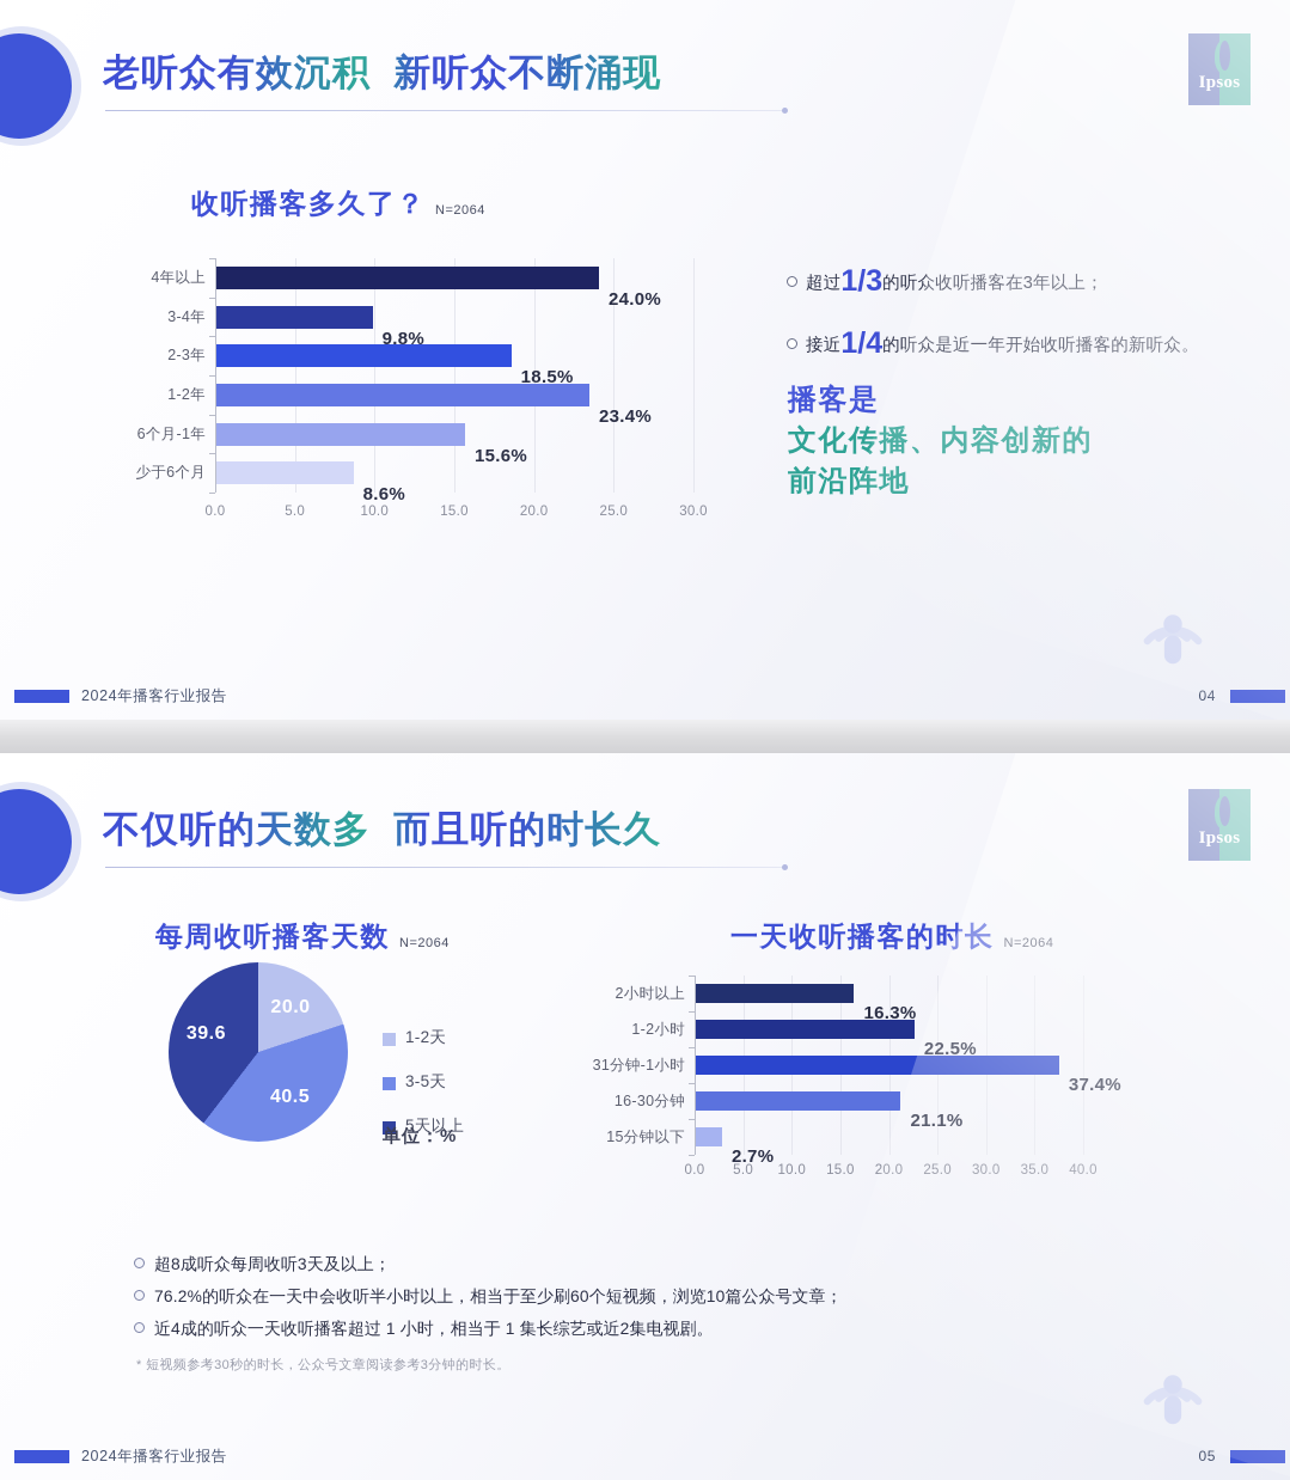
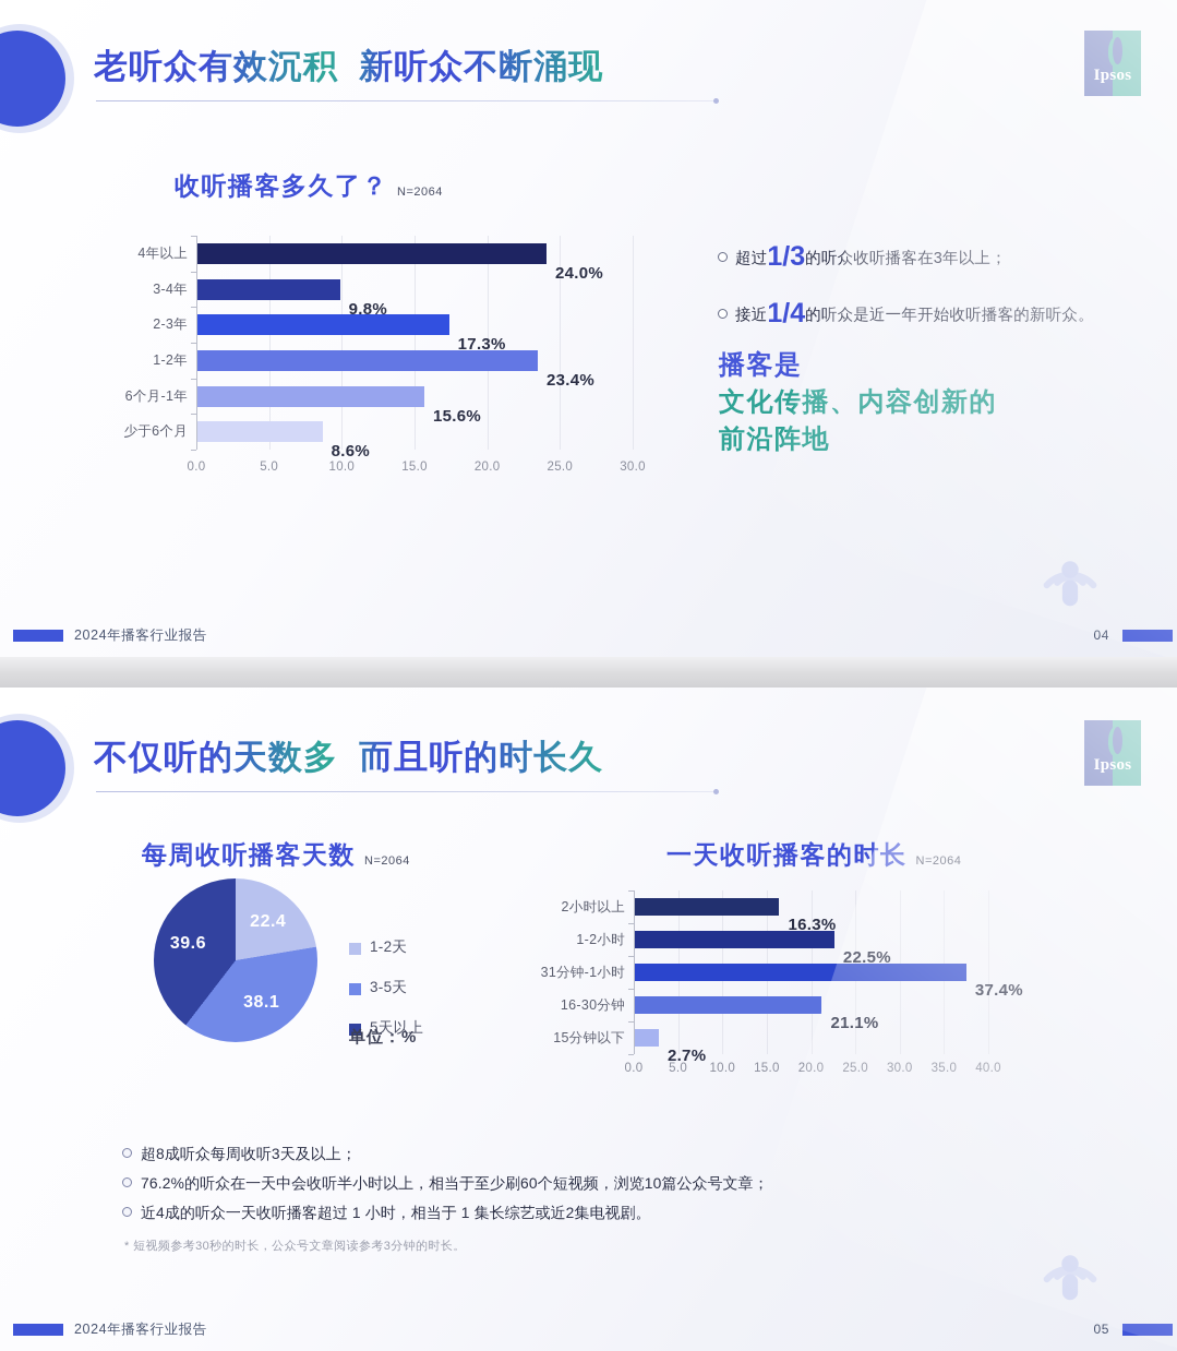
收听播客多久了？/2-3年: 18.5% -> 17.3%
每周收听播客天数/1-2天: 20.0 -> 22.4
每周收听播客天数/3-5天: 40.5 -> 38.1
